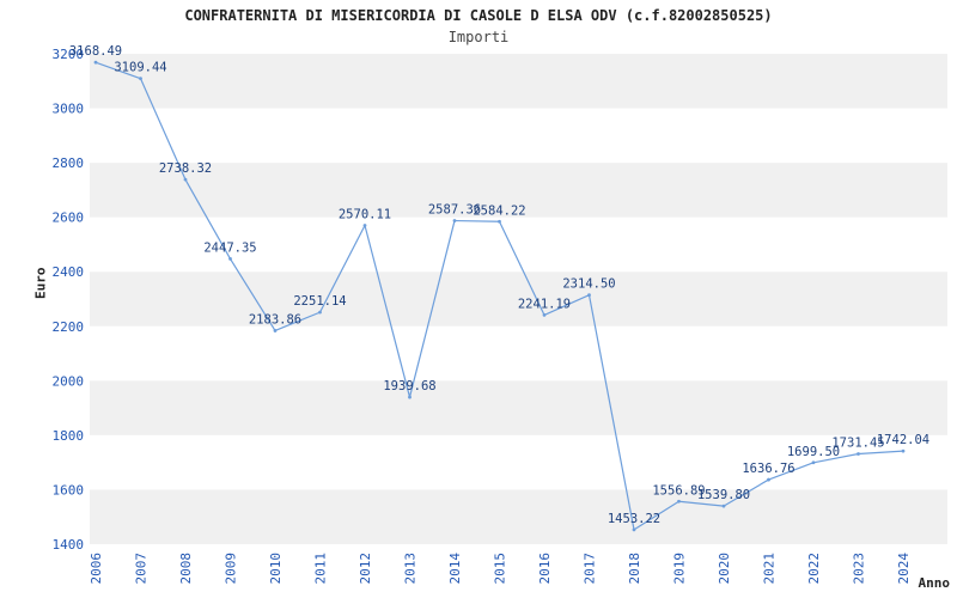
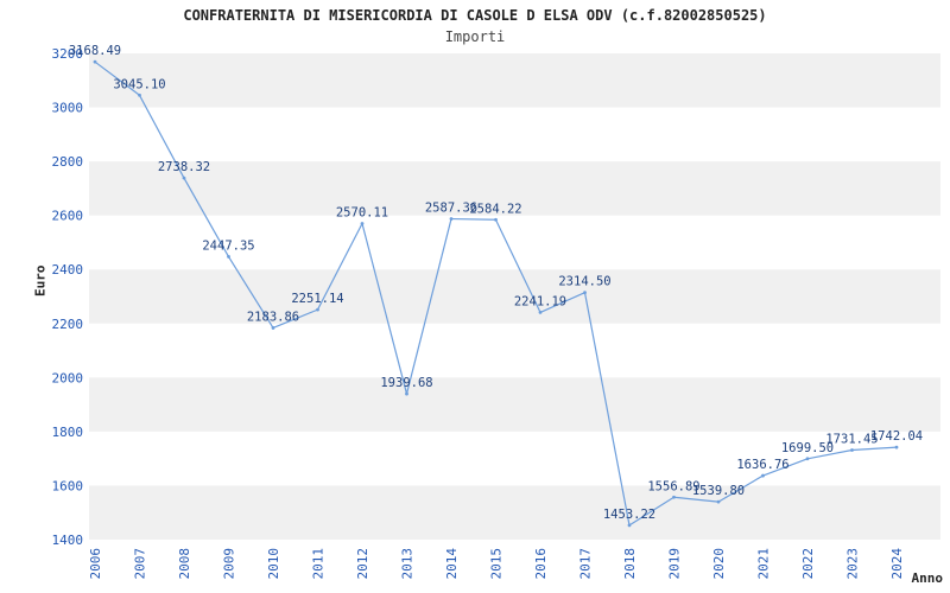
2007: 3109.44 -> 3045.10
